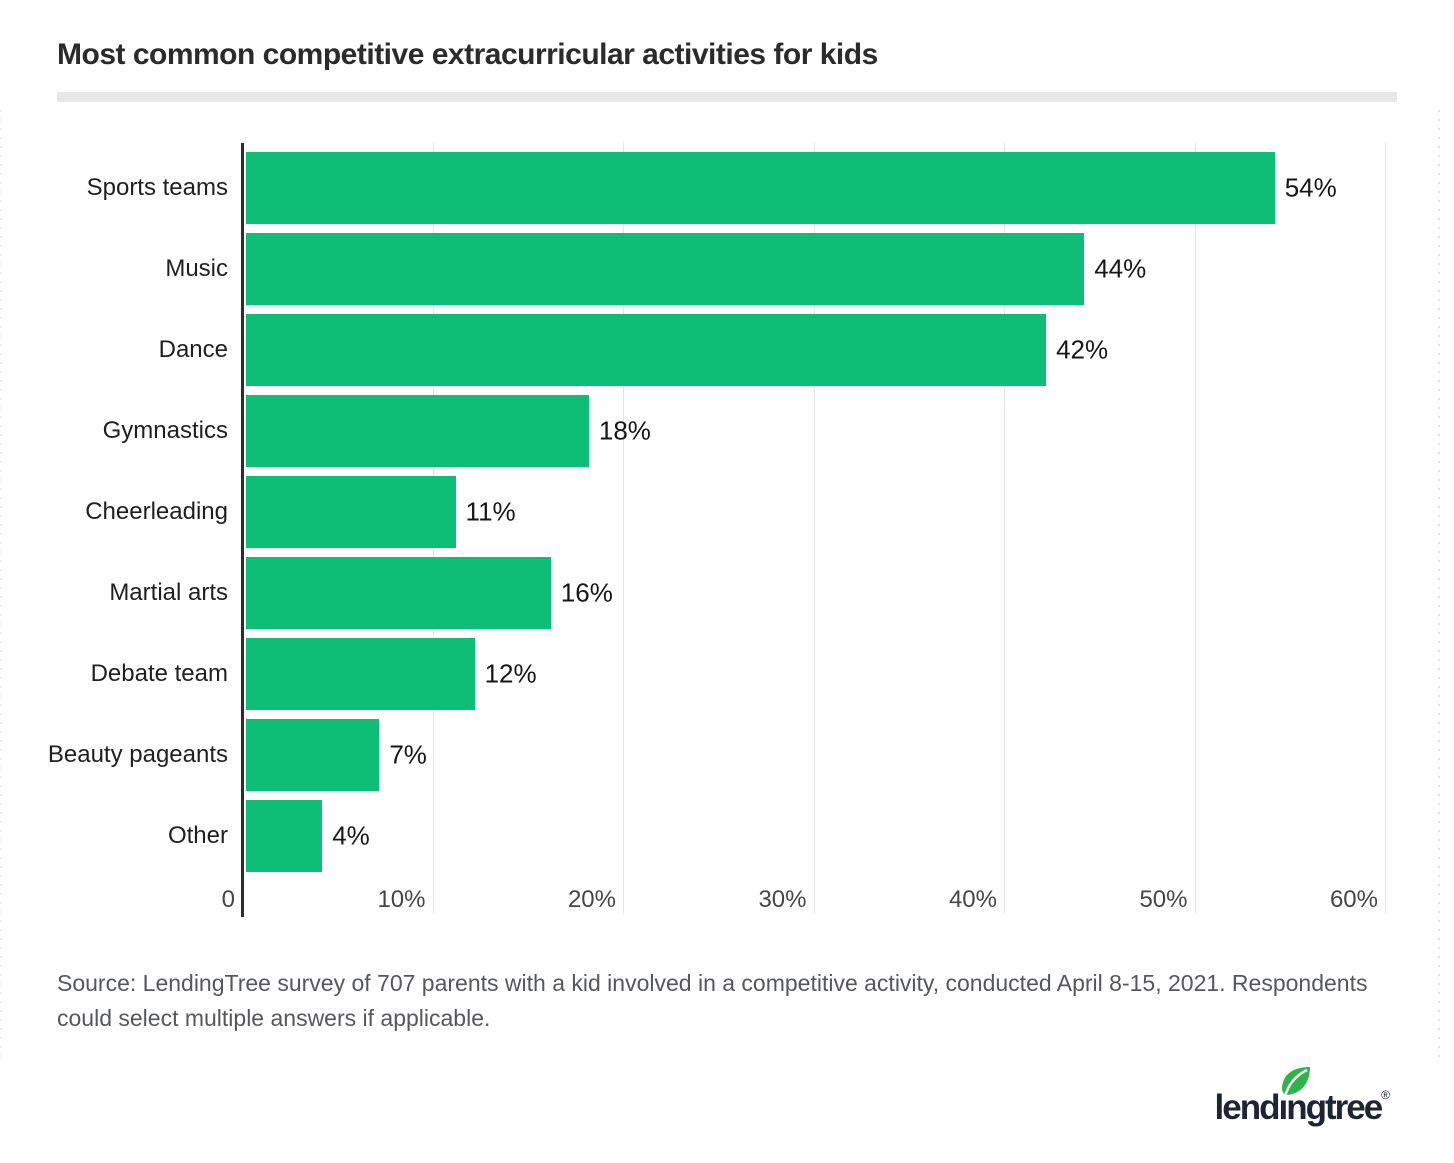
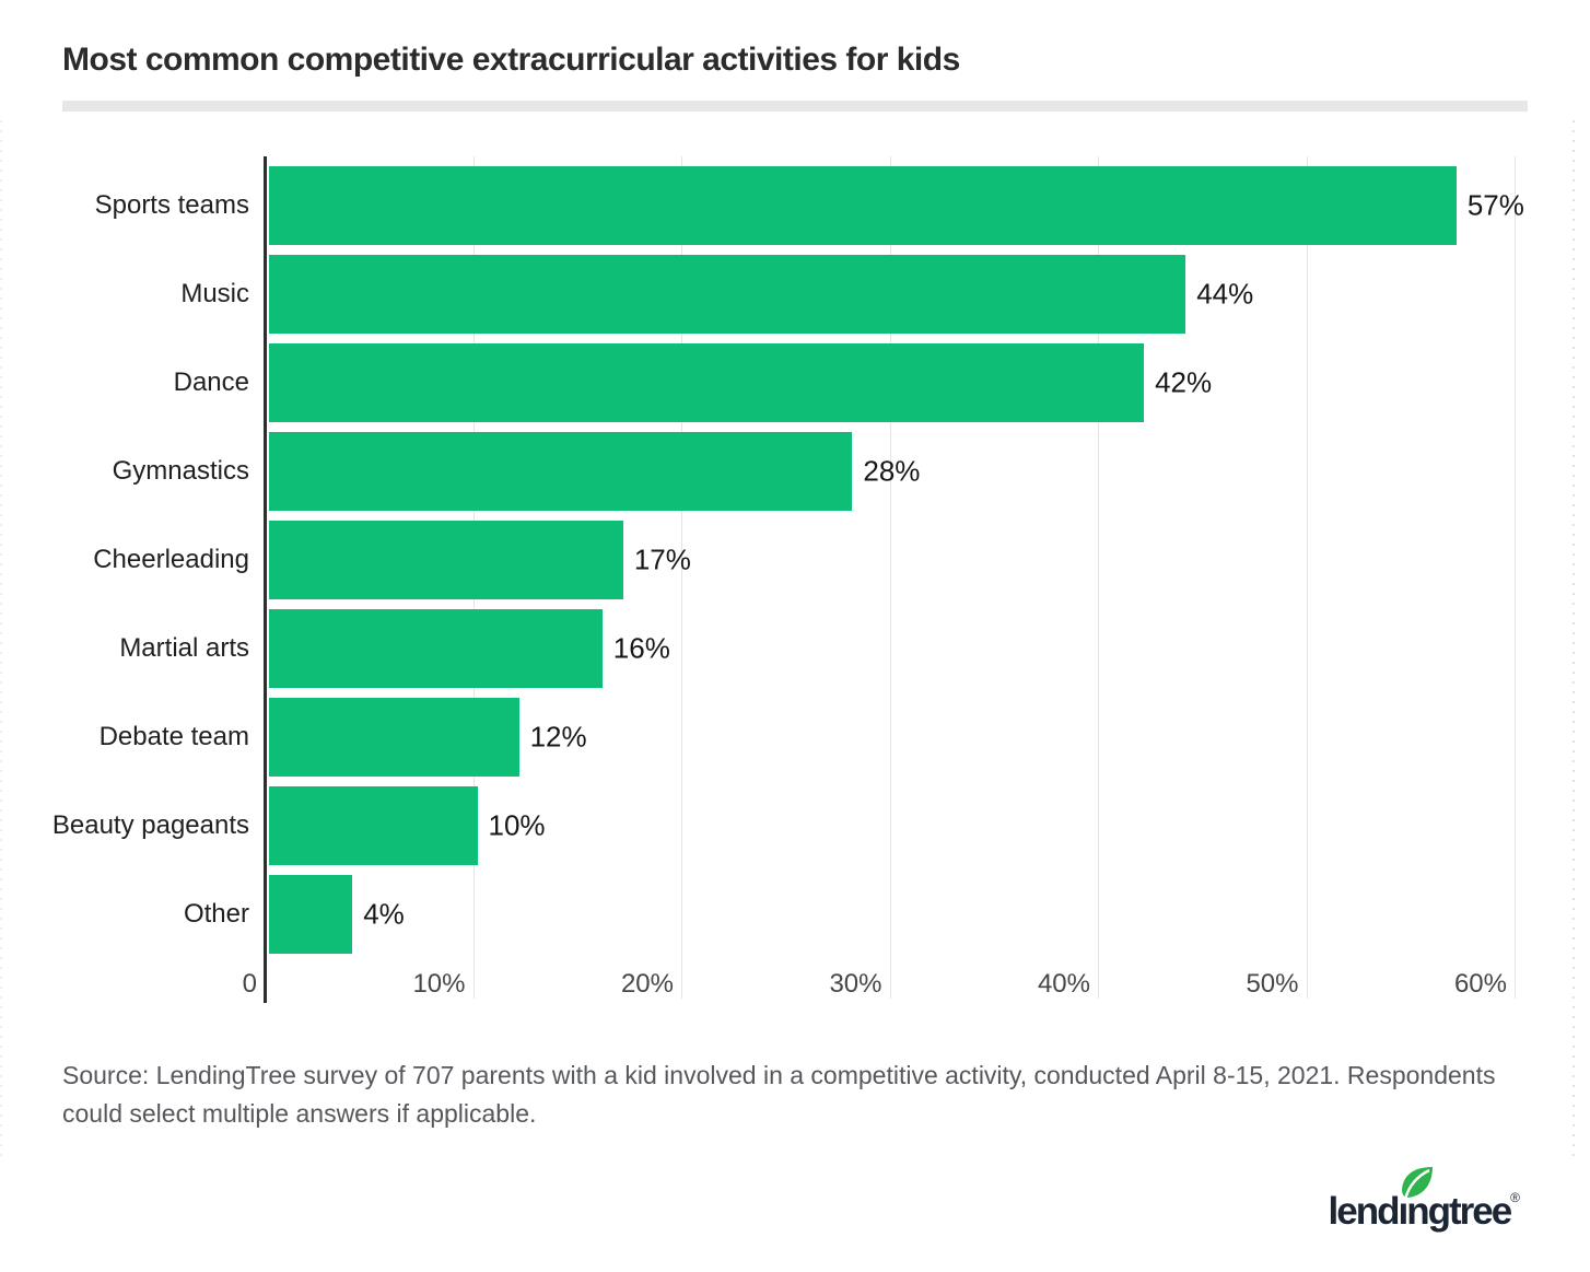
Sports teams: 54% -> 57%
Gymnastics: 18% -> 28%
Cheerleading: 11% -> 17%
Beauty pageants: 7% -> 10%
